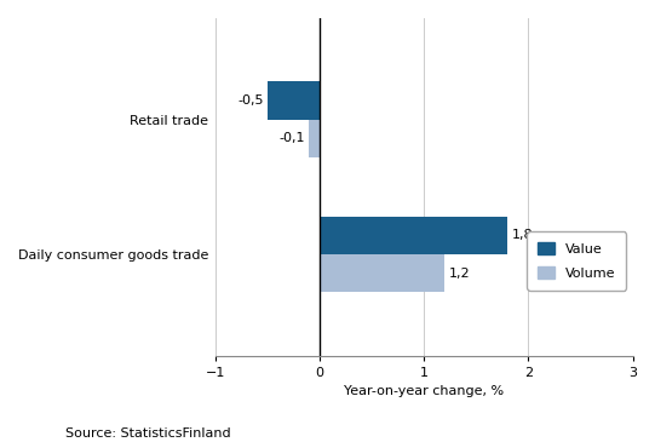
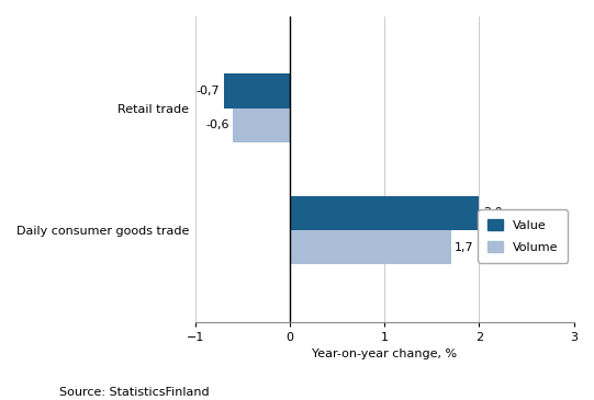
Value/Retail trade: -0,5 -> -0,7
Volume/Retail trade: -0,1 -> -0,6
Value/Daily consumer goods trade: 1,8 -> 2,0
Volume/Daily consumer goods trade: 1,2 -> 1,7
